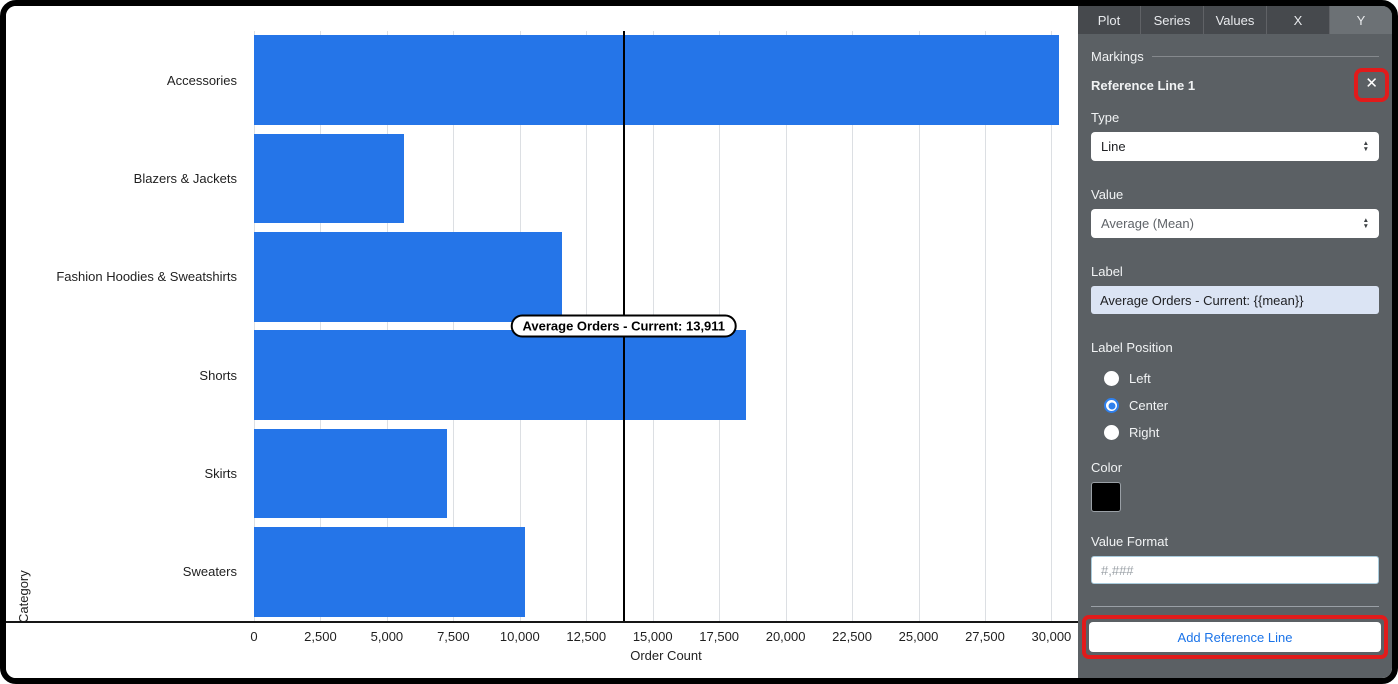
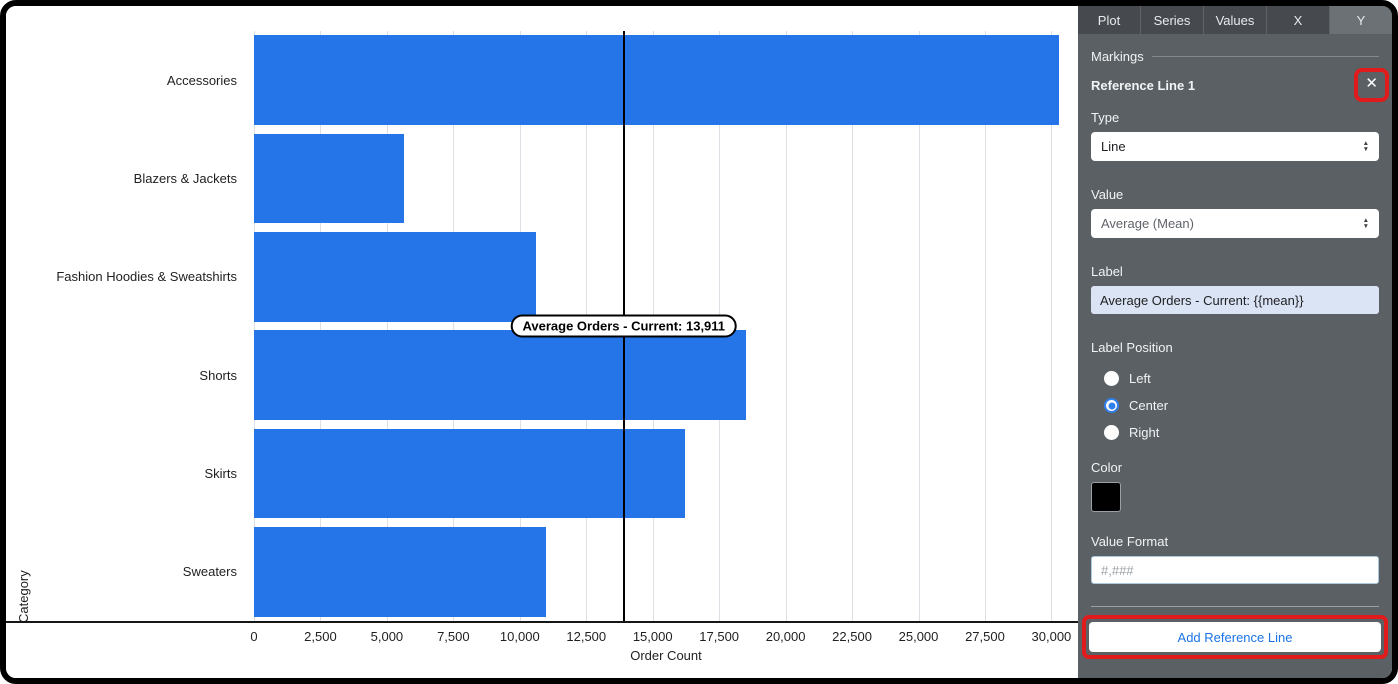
Fashion Hoodies & Sweatshirts: 11600 -> 10600
Skirts: 7200 -> 16200
Sweaters: 10200 -> 11000
